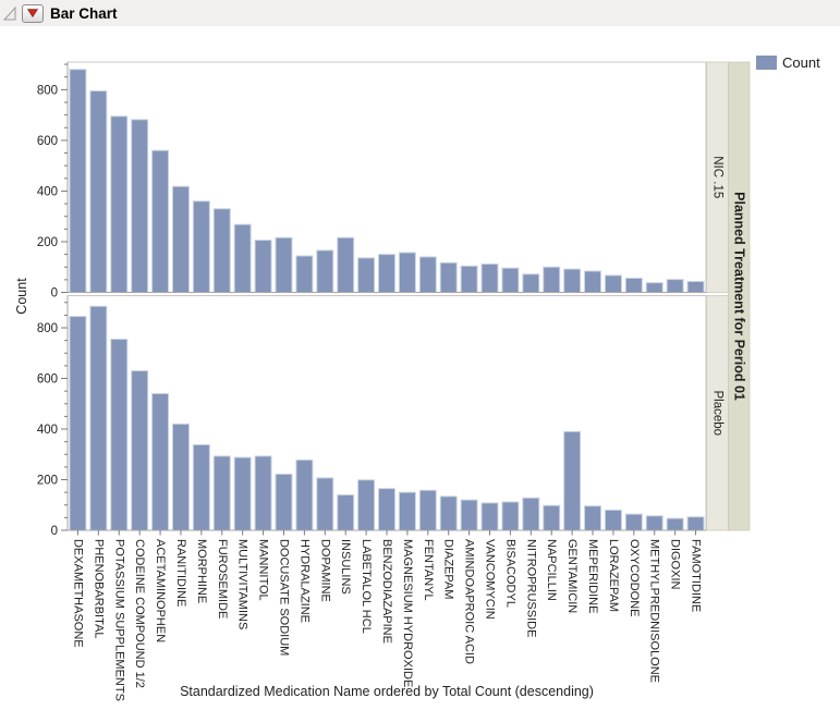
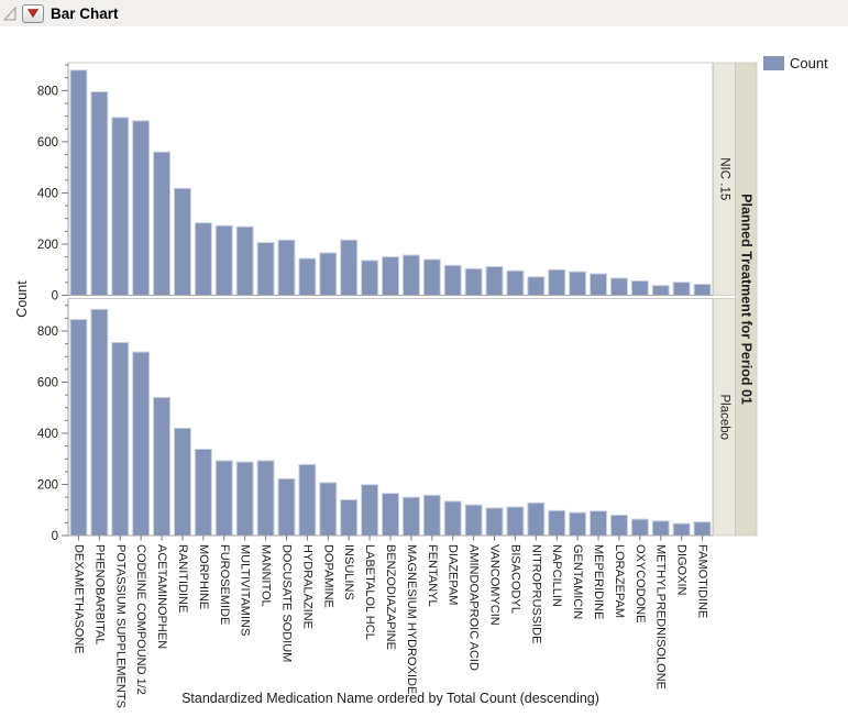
Placebo/CODEINE COMPOUND 1/2: 630 -> 720
NIC .15/MORPHINE: 360 -> 280
NIC .15/FUROSEMIDE: 330 -> 270
Placebo/GENTAMICIN: 390 -> 90
